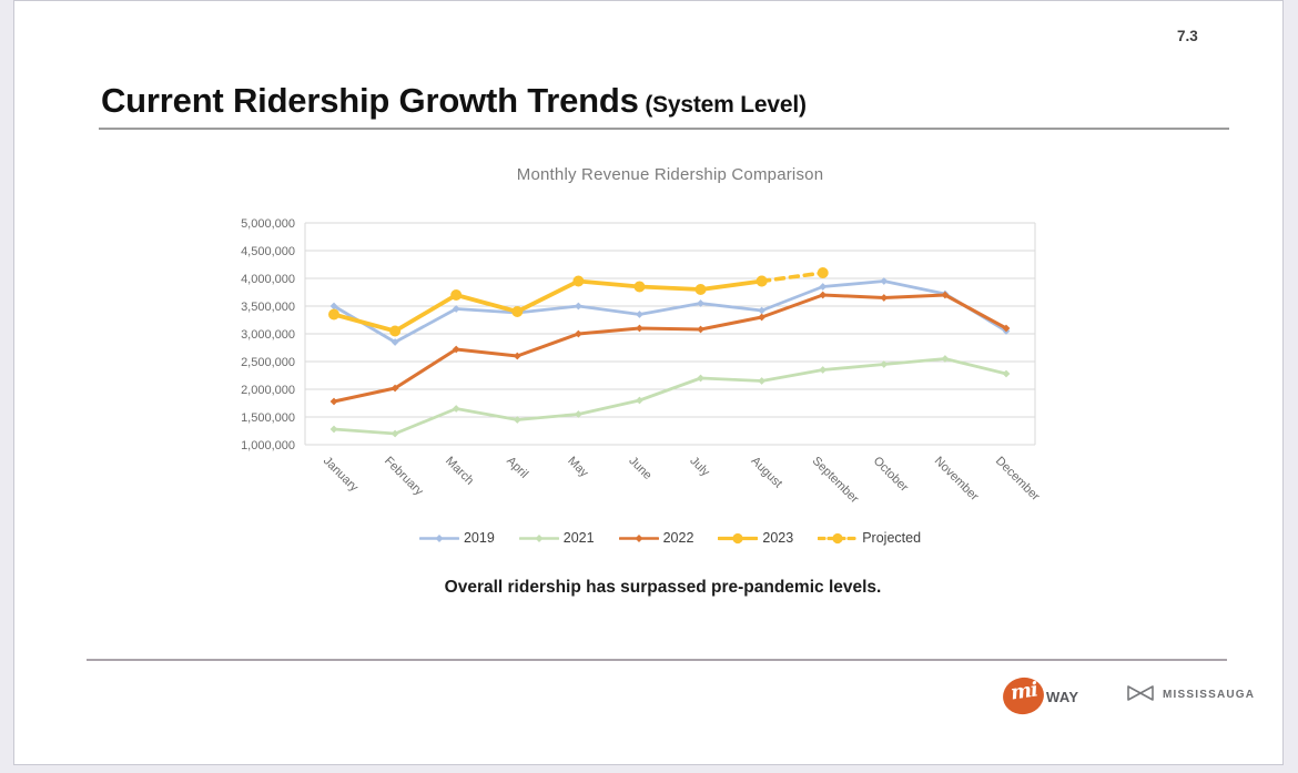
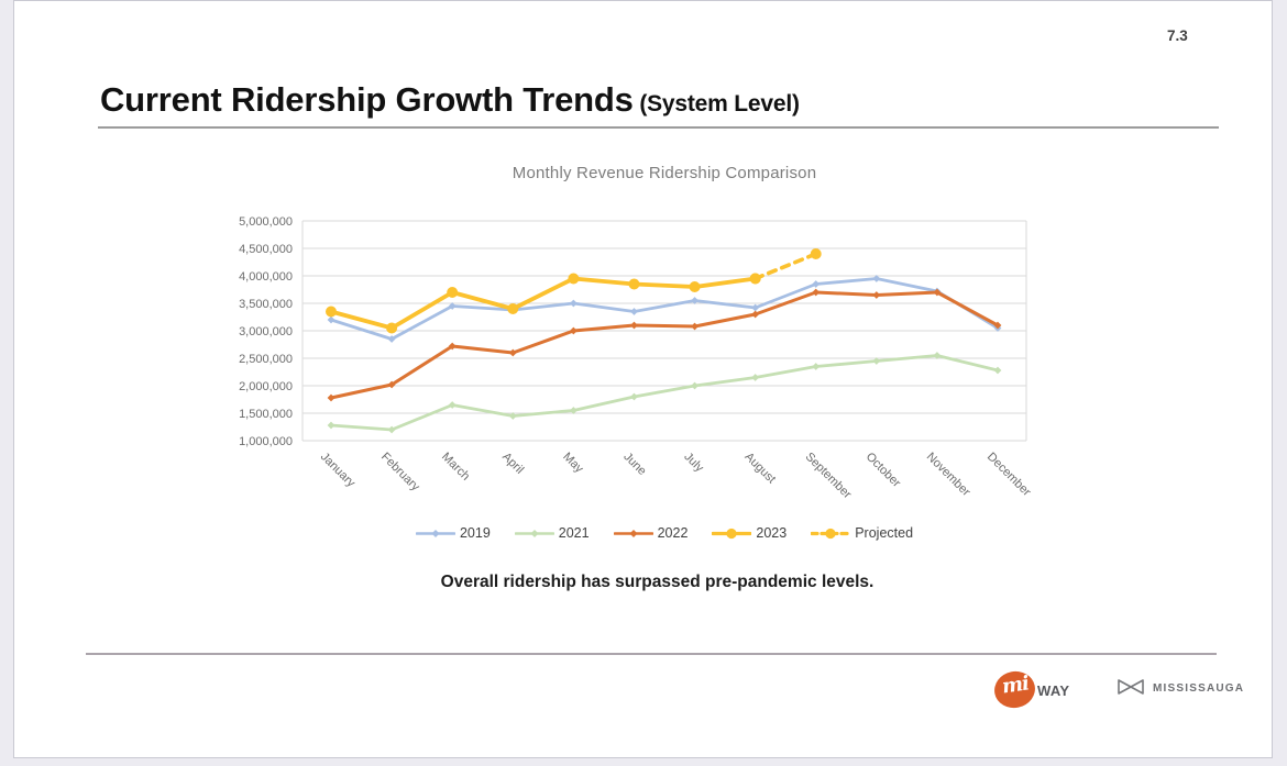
2019/January: 3500000 -> 3200000
2021/July: 2200000 -> 2000000
Projected/September: 4100000 -> 4400000
